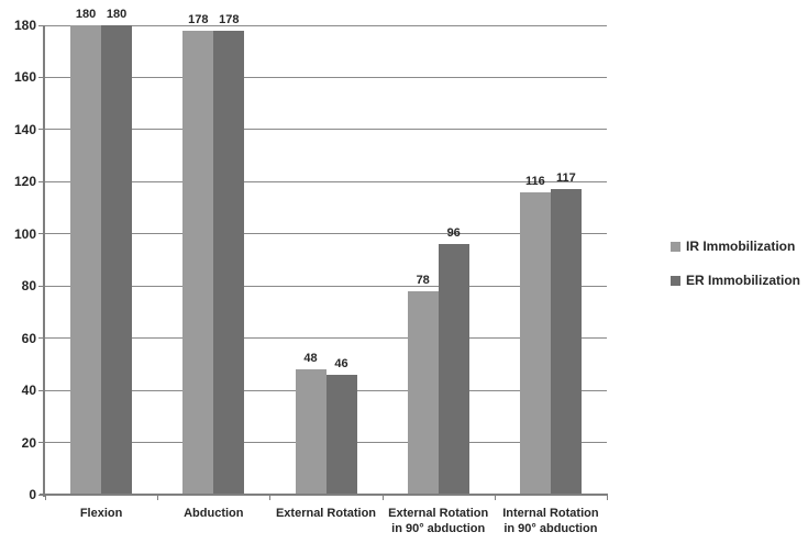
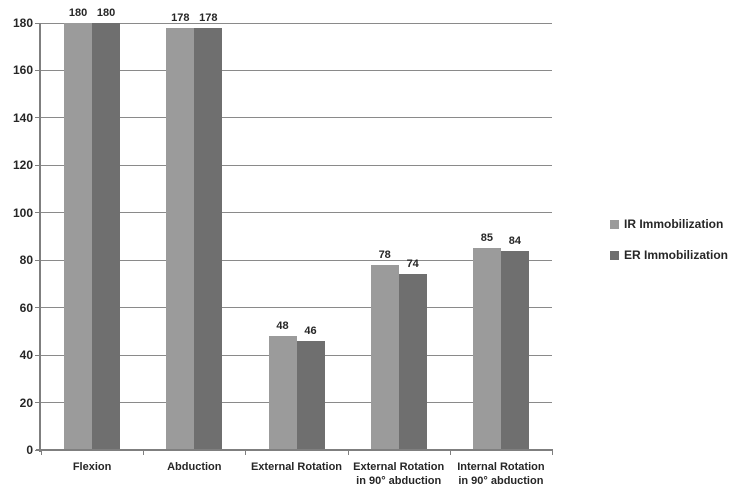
ER Immobilization/External Rotation in 90° abduction: 96 -> 74
IR Immobilization/Internal Rotation in 90° abduction: 116 -> 85
ER Immobilization/Internal Rotation in 90° abduction: 117 -> 84
